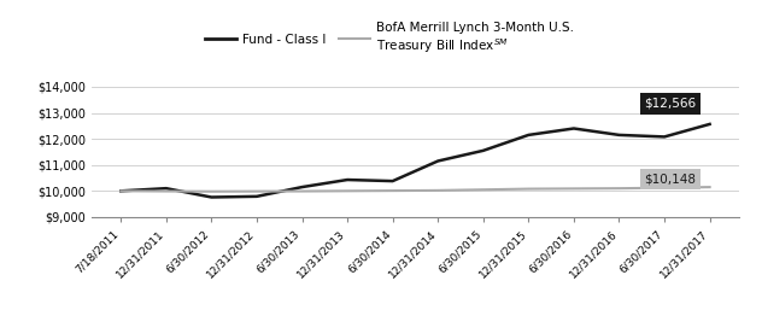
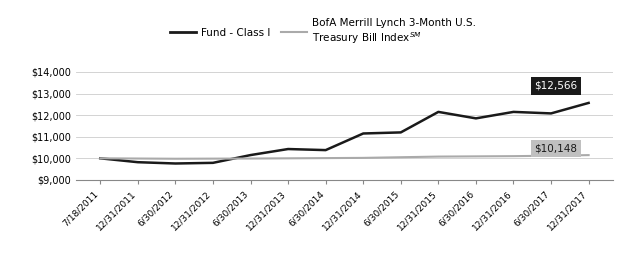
Fund - Class I/12/31/2011: $10,100 -> $9,820
Fund - Class I/6/30/2015: $11,550 -> $11,200
Fund - Class I/6/30/2016: $12,400 -> $11,850
